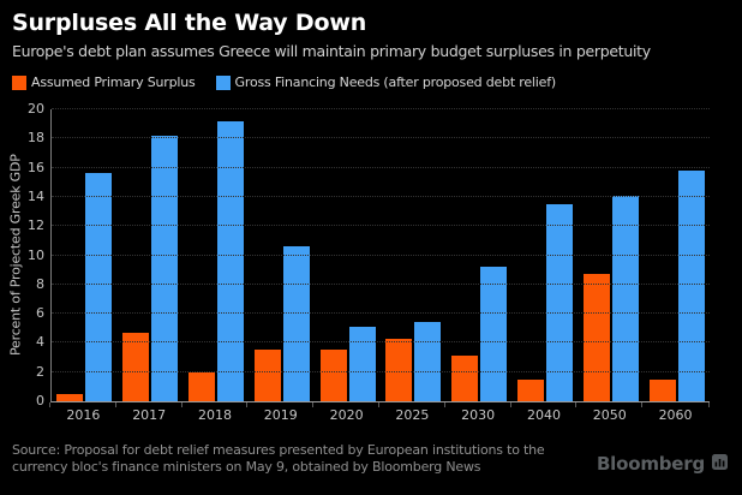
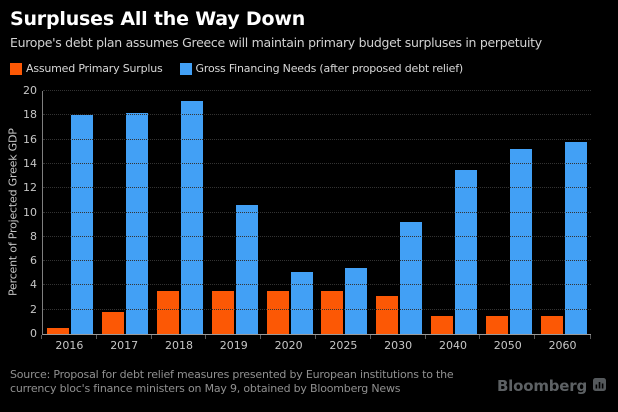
Gross Financing Needs (after proposed debt relief)/2016: 15.6 -> 18.0
Assumed Primary Surplus/2017: 4.7 -> 1.8
Assumed Primary Surplus/2018: 2.0 -> 3.5
Assumed Primary Surplus/2025: 4.3 -> 3.5
Assumed Primary Surplus/2050: 8.7 -> 1.5
Gross Financing Needs (after proposed debt relief)/2050: 14.1 -> 15.2
